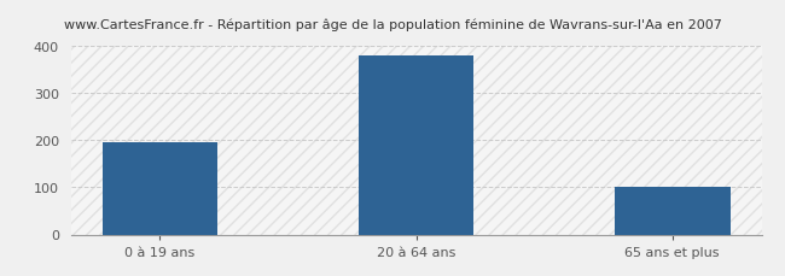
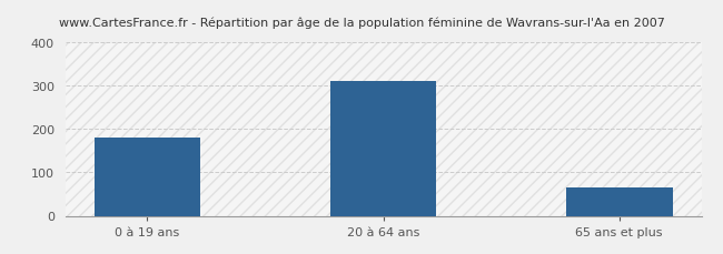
0 à 19 ans: 195 -> 180
20 à 64 ans: 380 -> 310
65 ans et plus: 100 -> 65
